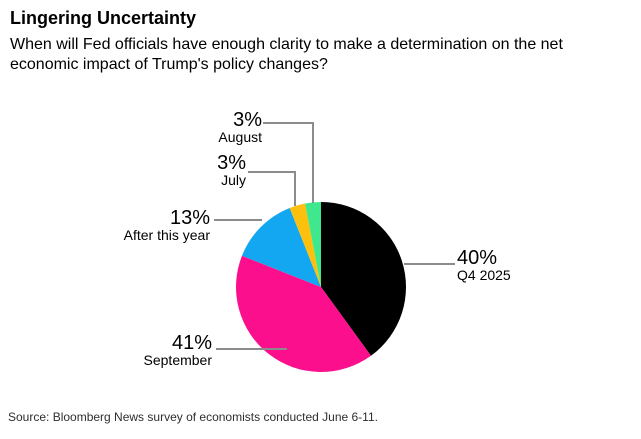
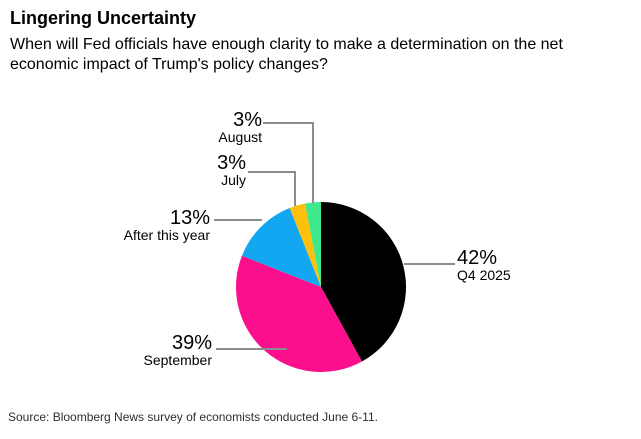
Q4 2025: 40% -> 42%
September: 41% -> 39%
